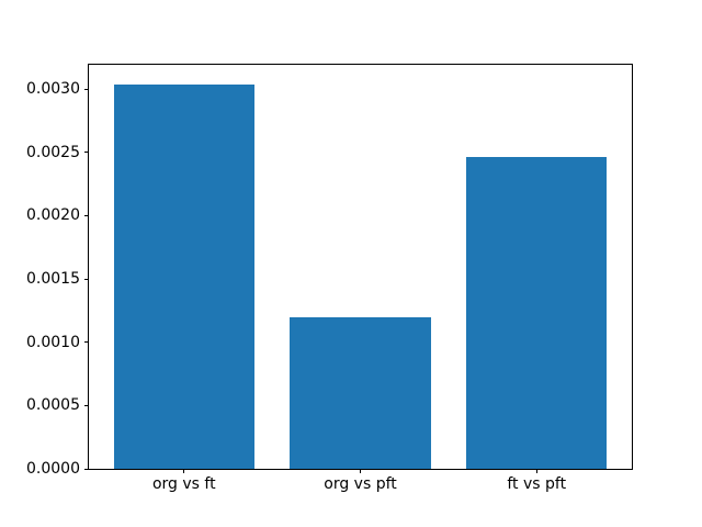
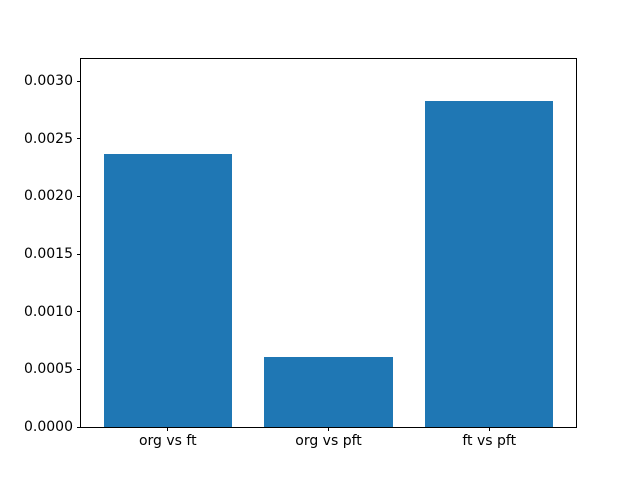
org vs ft: 0.00304 -> 0.00237
org vs pft: 0.00120 -> 0.00061
ft vs pft: 0.00246 -> 0.00283
